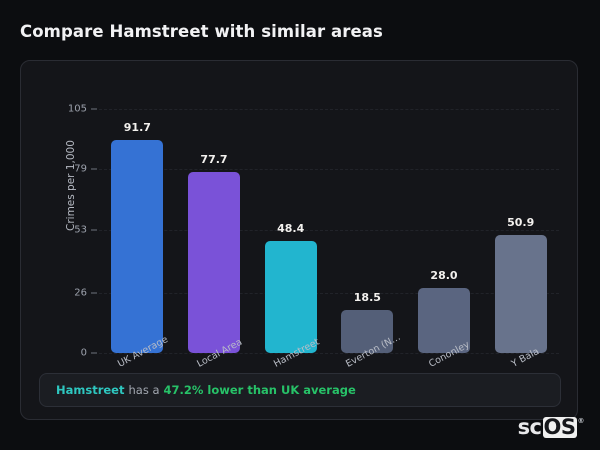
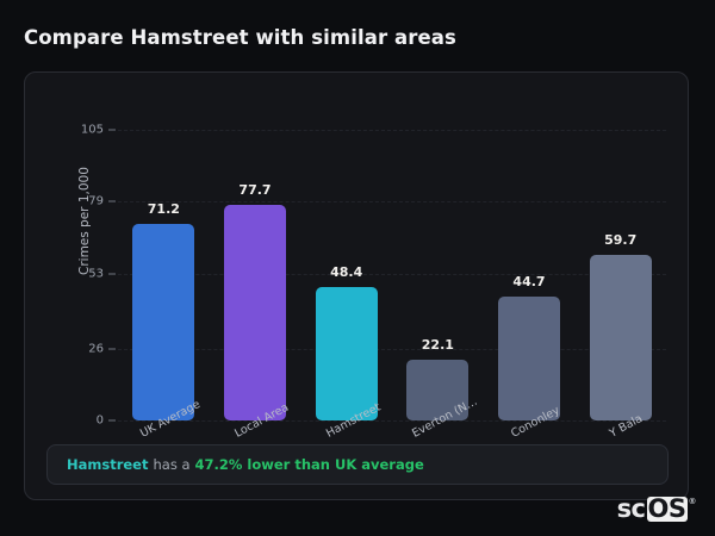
UK Average: 91.7 -> 71.2
Everton (N…: 18.5 -> 22.1
Cononley: 28.0 -> 44.7
Y Bala: 50.9 -> 59.7
